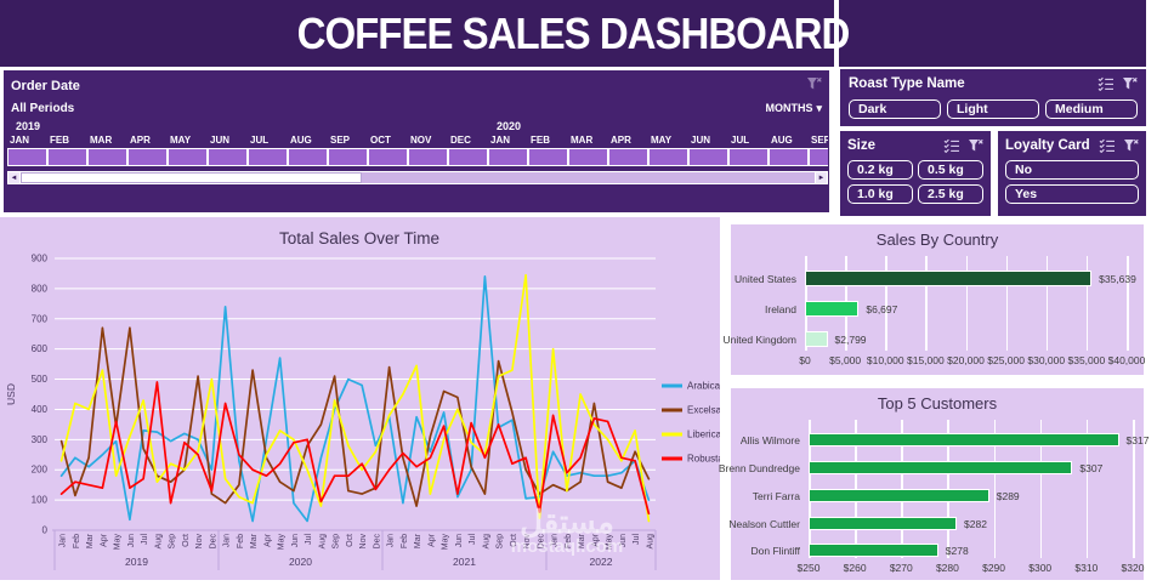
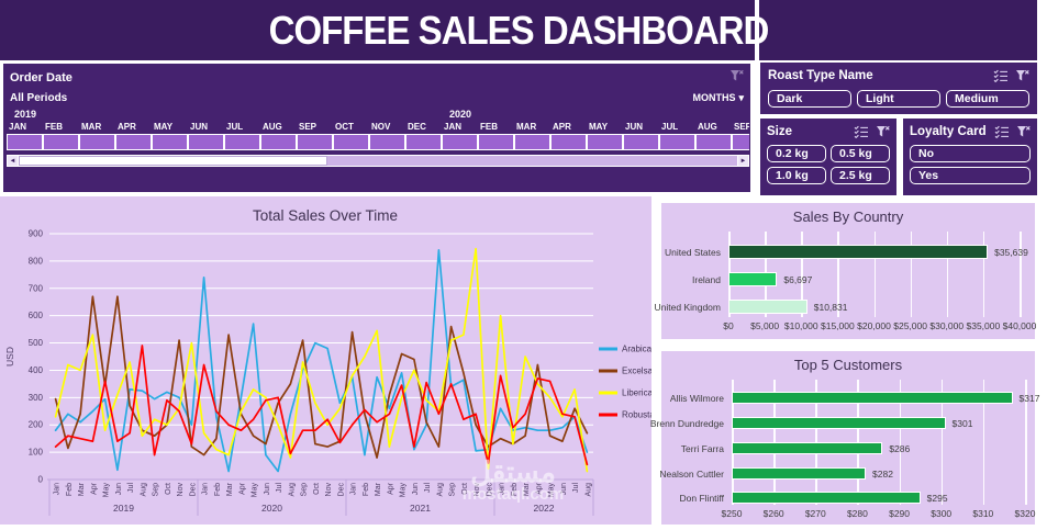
Sales By Country/United Kingdom: $2,799 -> $10,831
Top 5 Customers/Brenn Dundredge: $307 -> $301
Top 5 Customers/Terri Farra: $289 -> $286
Top 5 Customers/Don Flintiff: $278 -> $295
